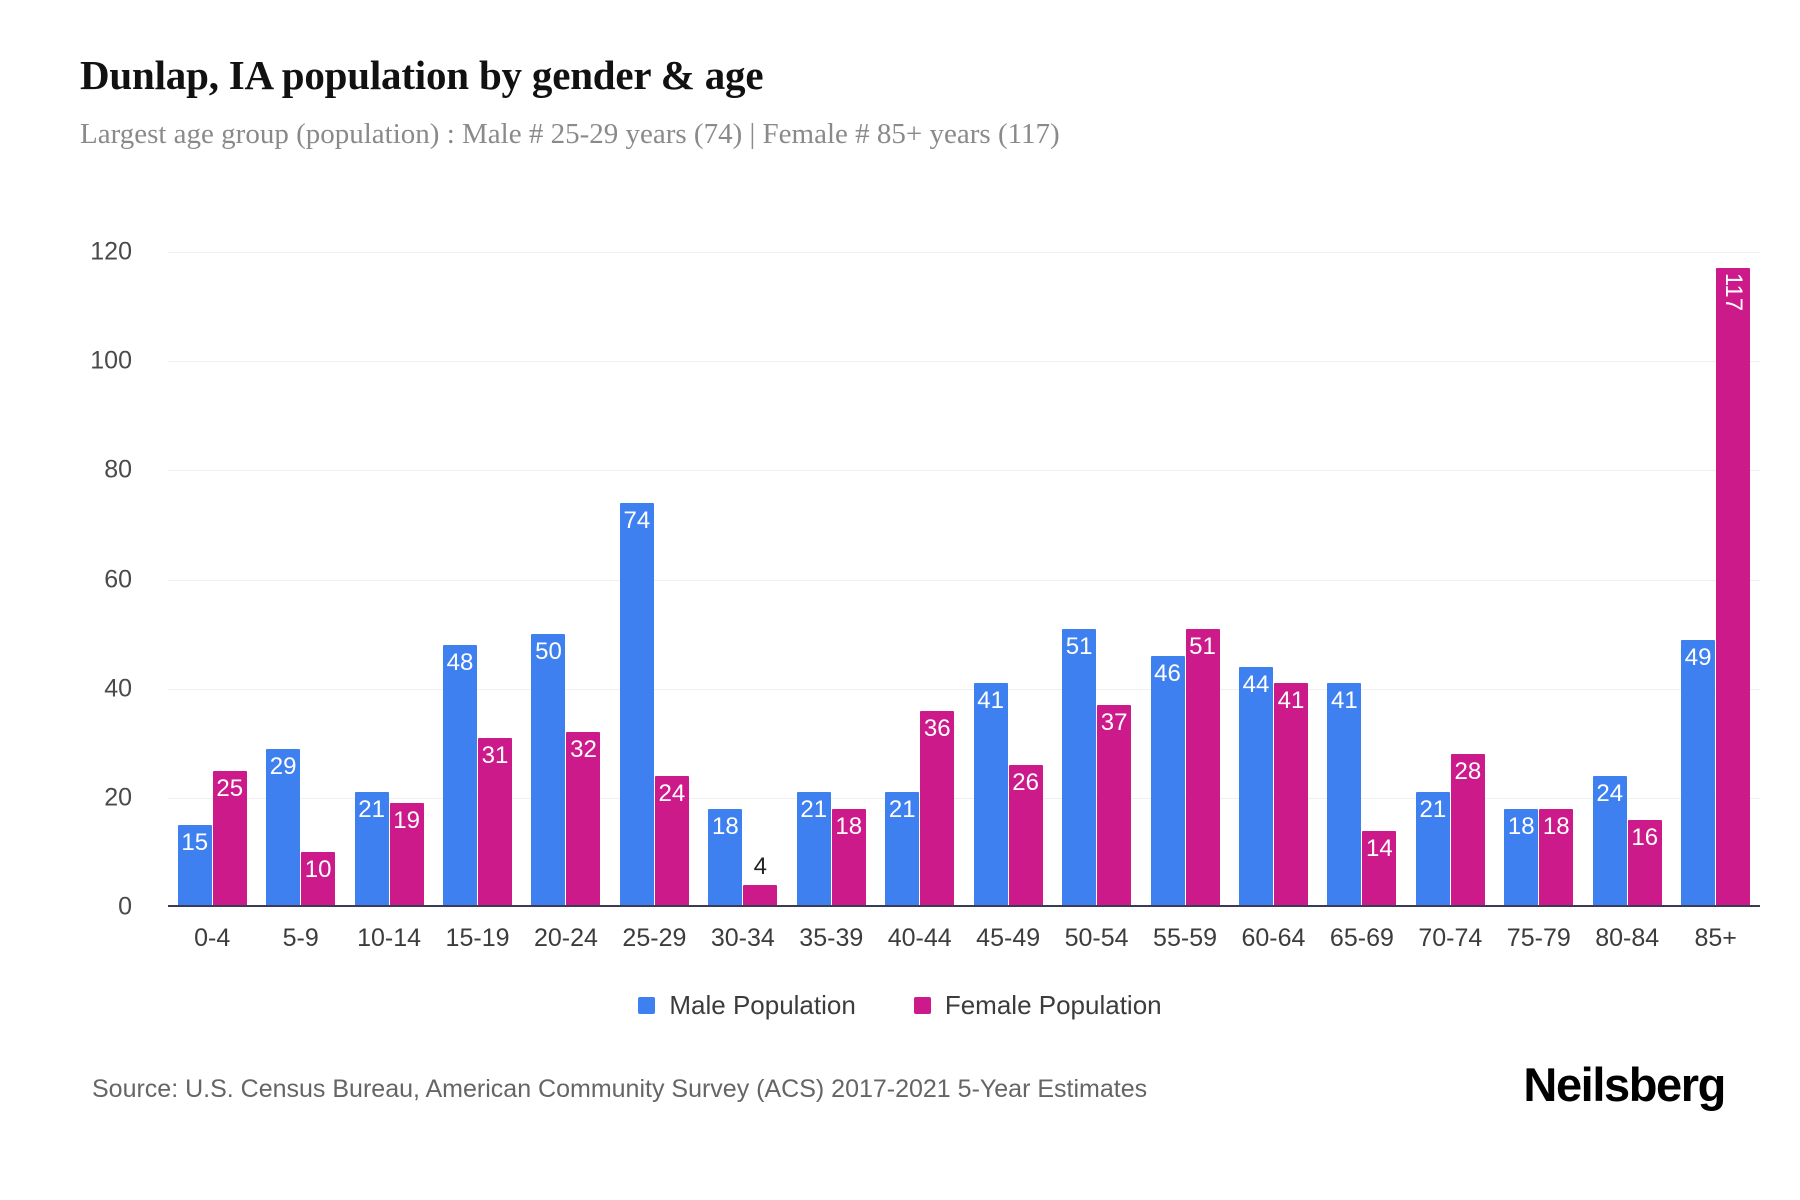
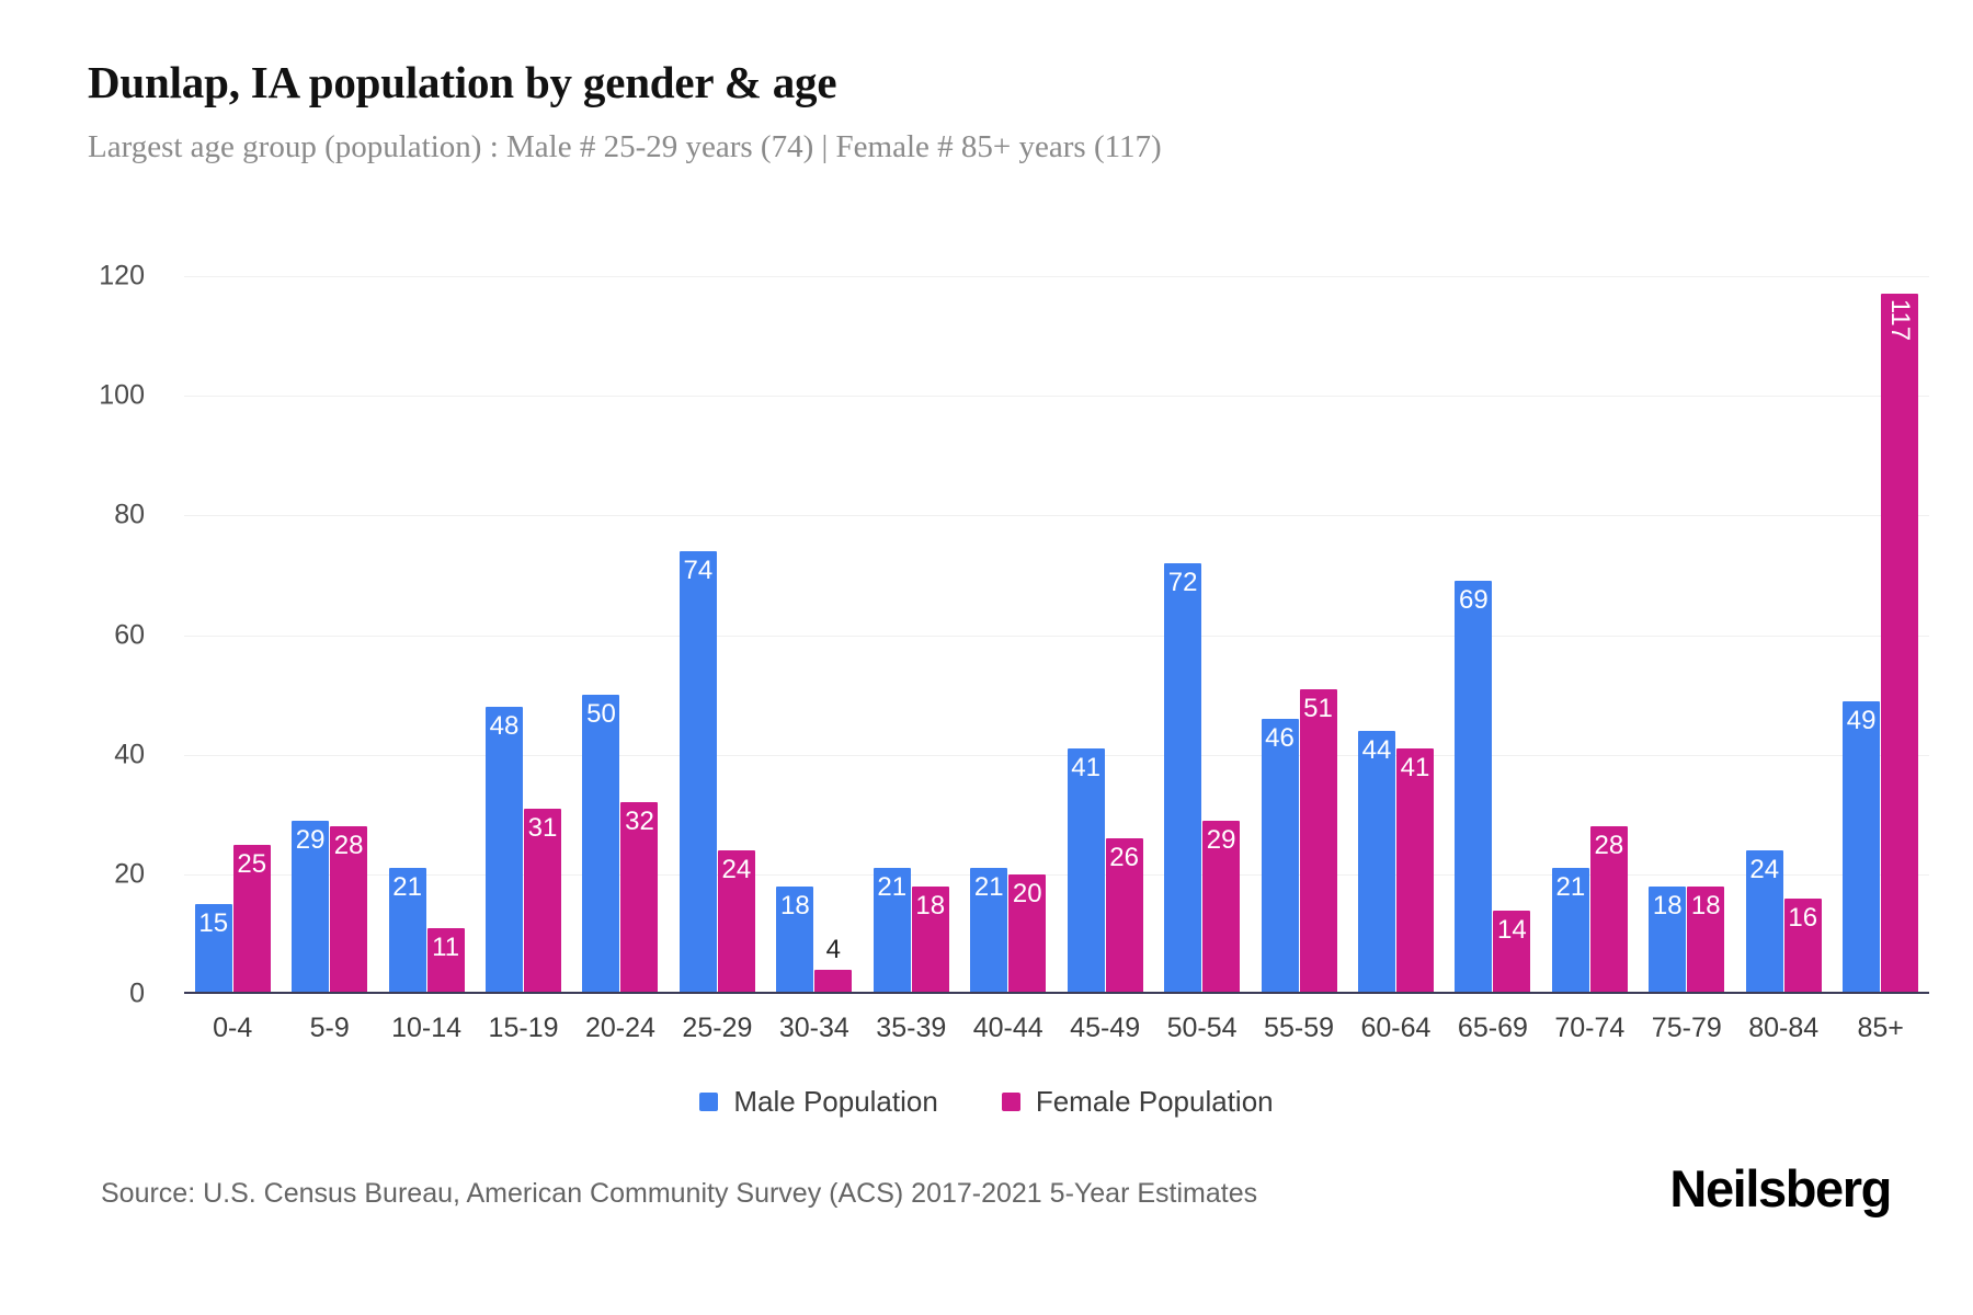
Female Population/5-9: 10 -> 28
Female Population/10-14: 19 -> 11
Female Population/40-44: 36 -> 20
Male Population/50-54: 51 -> 72
Female Population/50-54: 37 -> 29
Male Population/65-69: 41 -> 69
